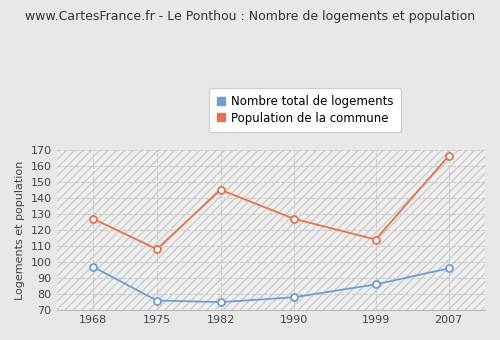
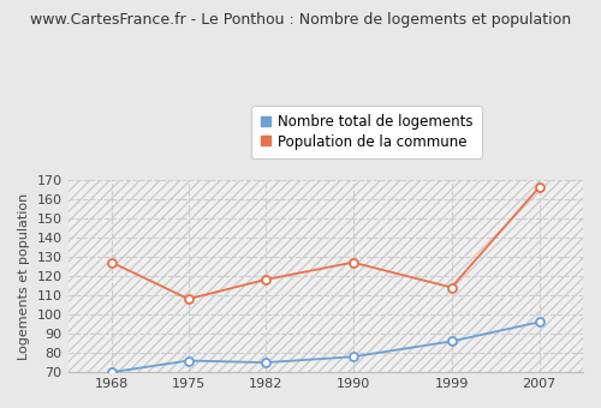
Nombre total de logements/1968: 97 -> 70
Population de la commune/1982: 145 -> 118
